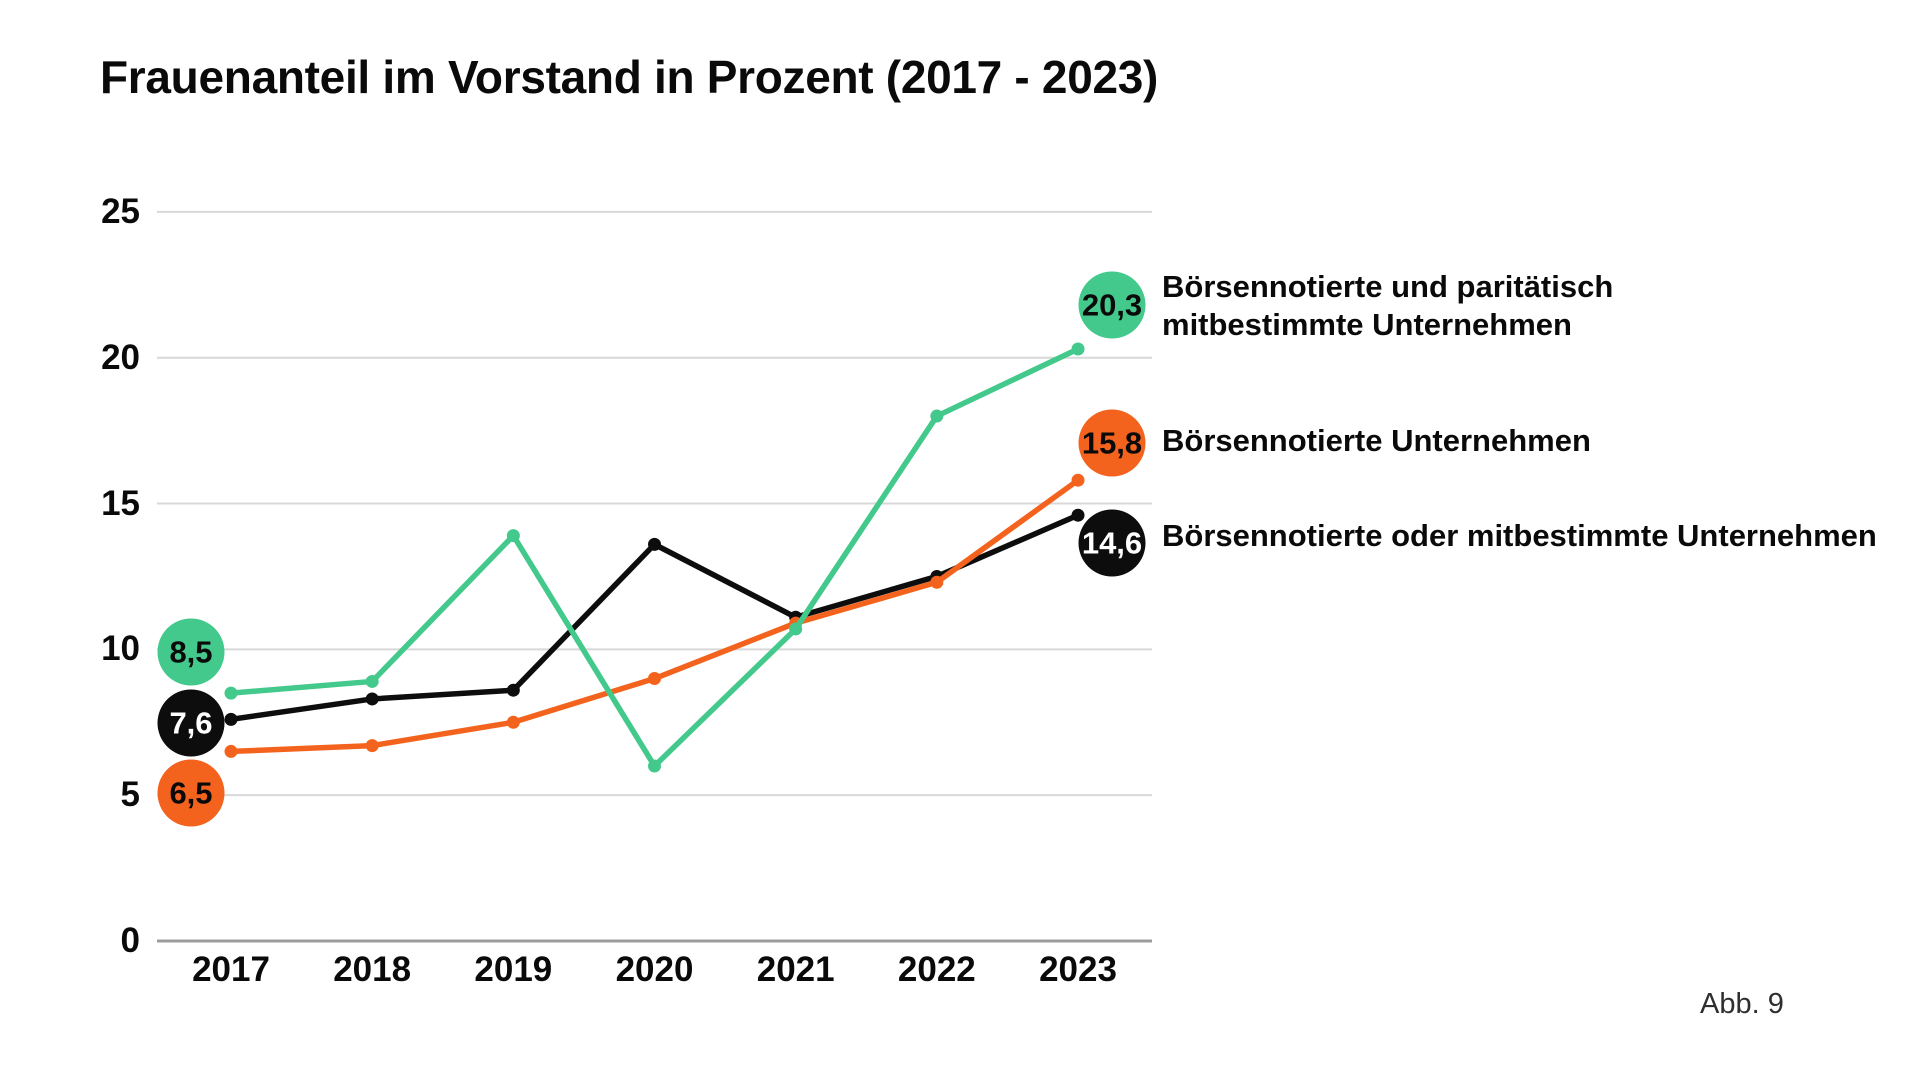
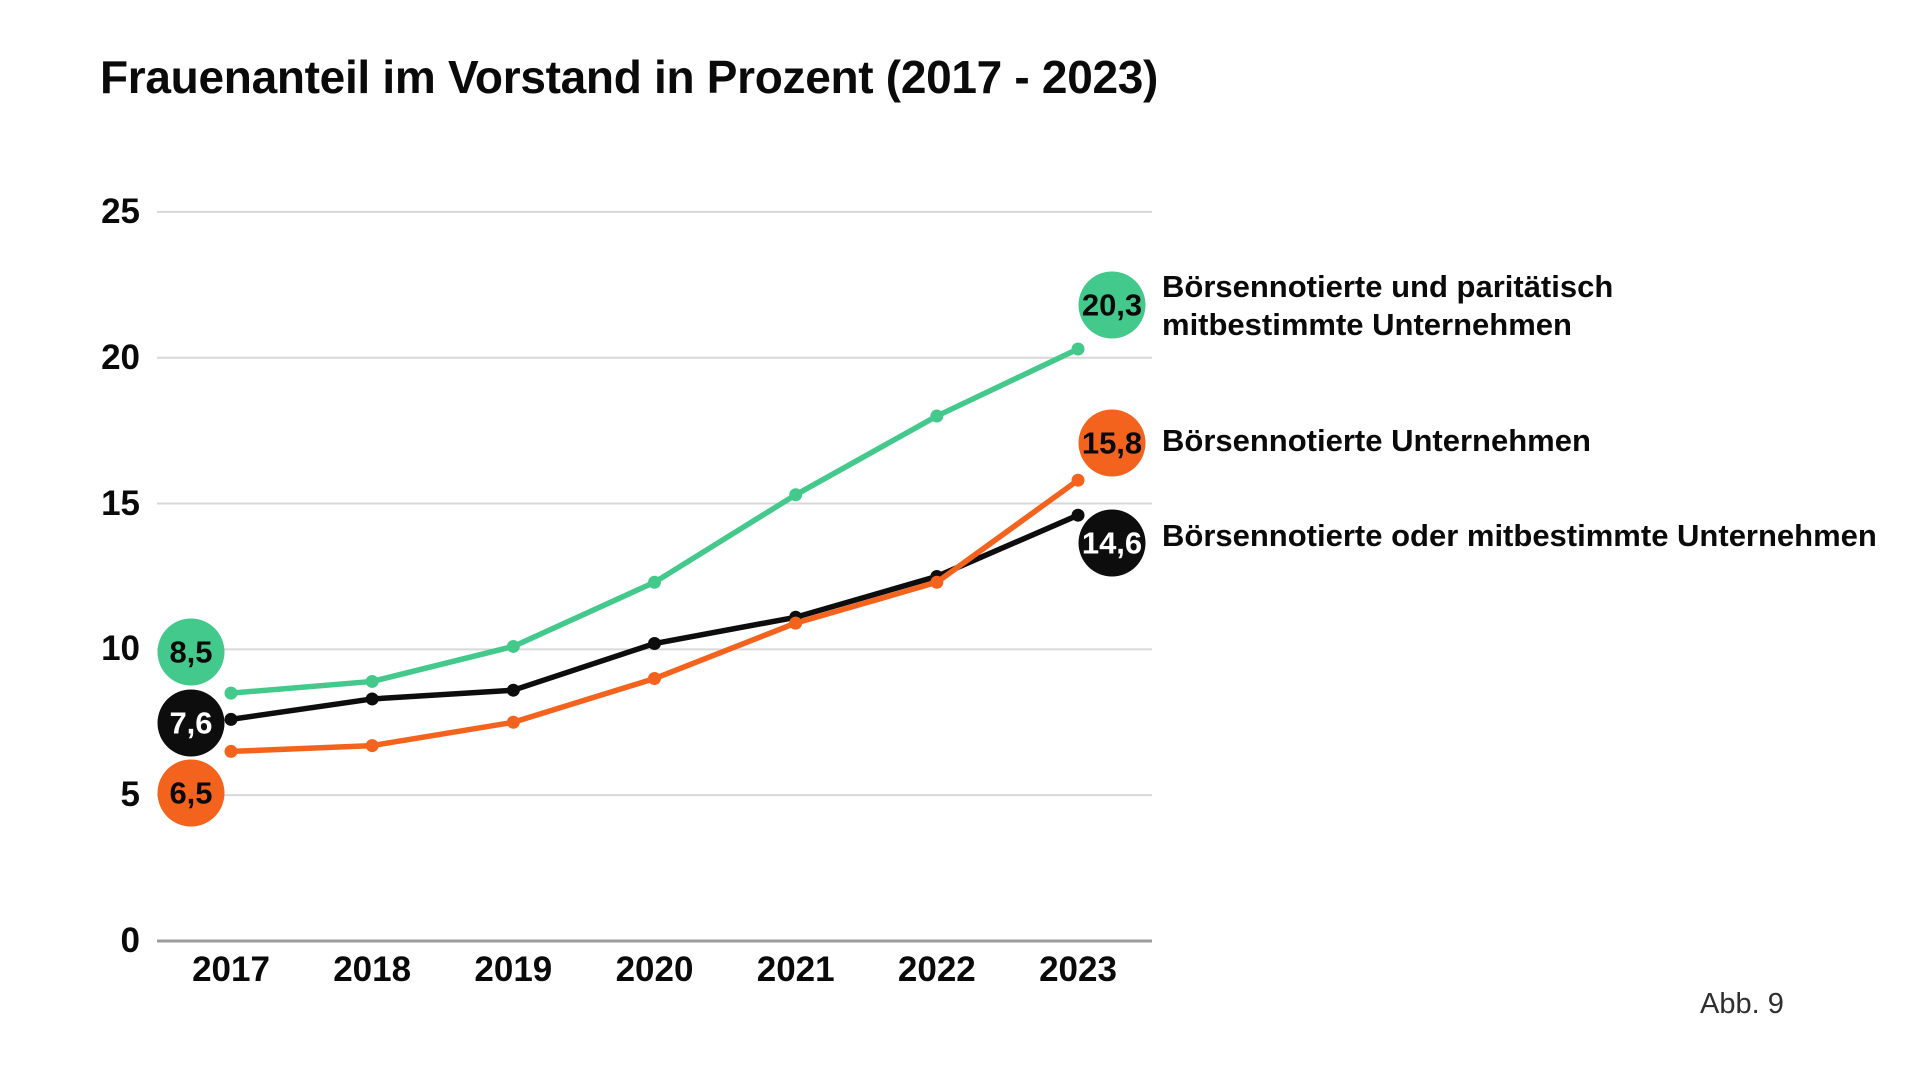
Börsennotierte und paritätisch mitbestimmte Unternehmen/2019: 13.9 -> 10.1
Börsennotierte und paritätisch mitbestimmte Unternehmen/2020: 6.0 -> 12.3
Börsennotierte oder mitbestimmte Unternehmen/2020: 13.6 -> 10.2
Börsennotierte und paritätisch mitbestimmte Unternehmen/2021: 10.7 -> 15.3
